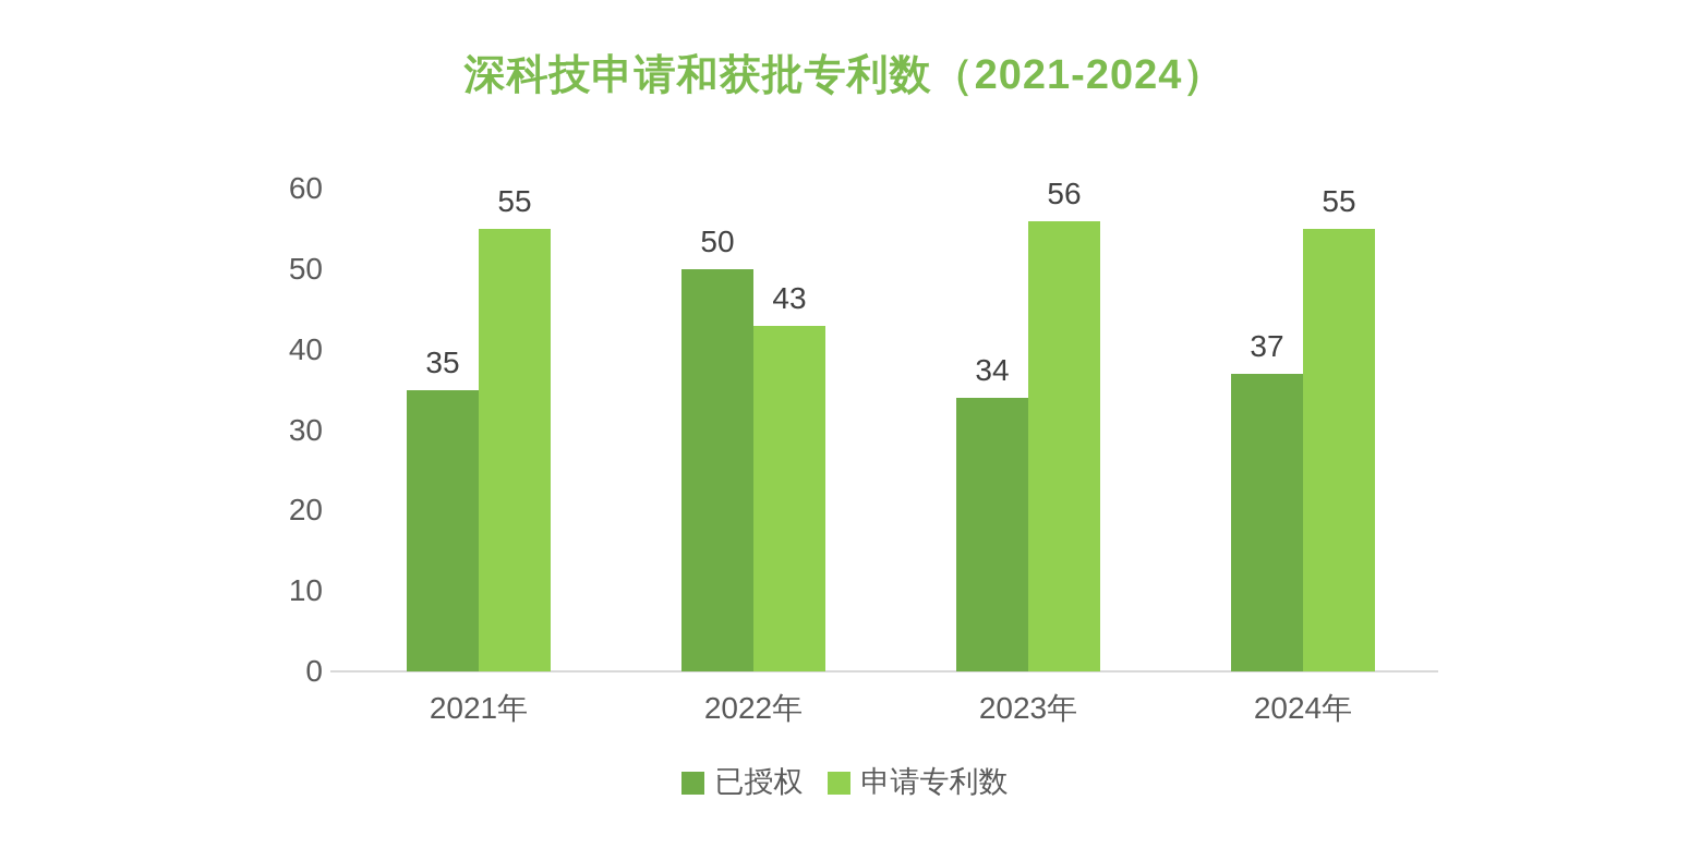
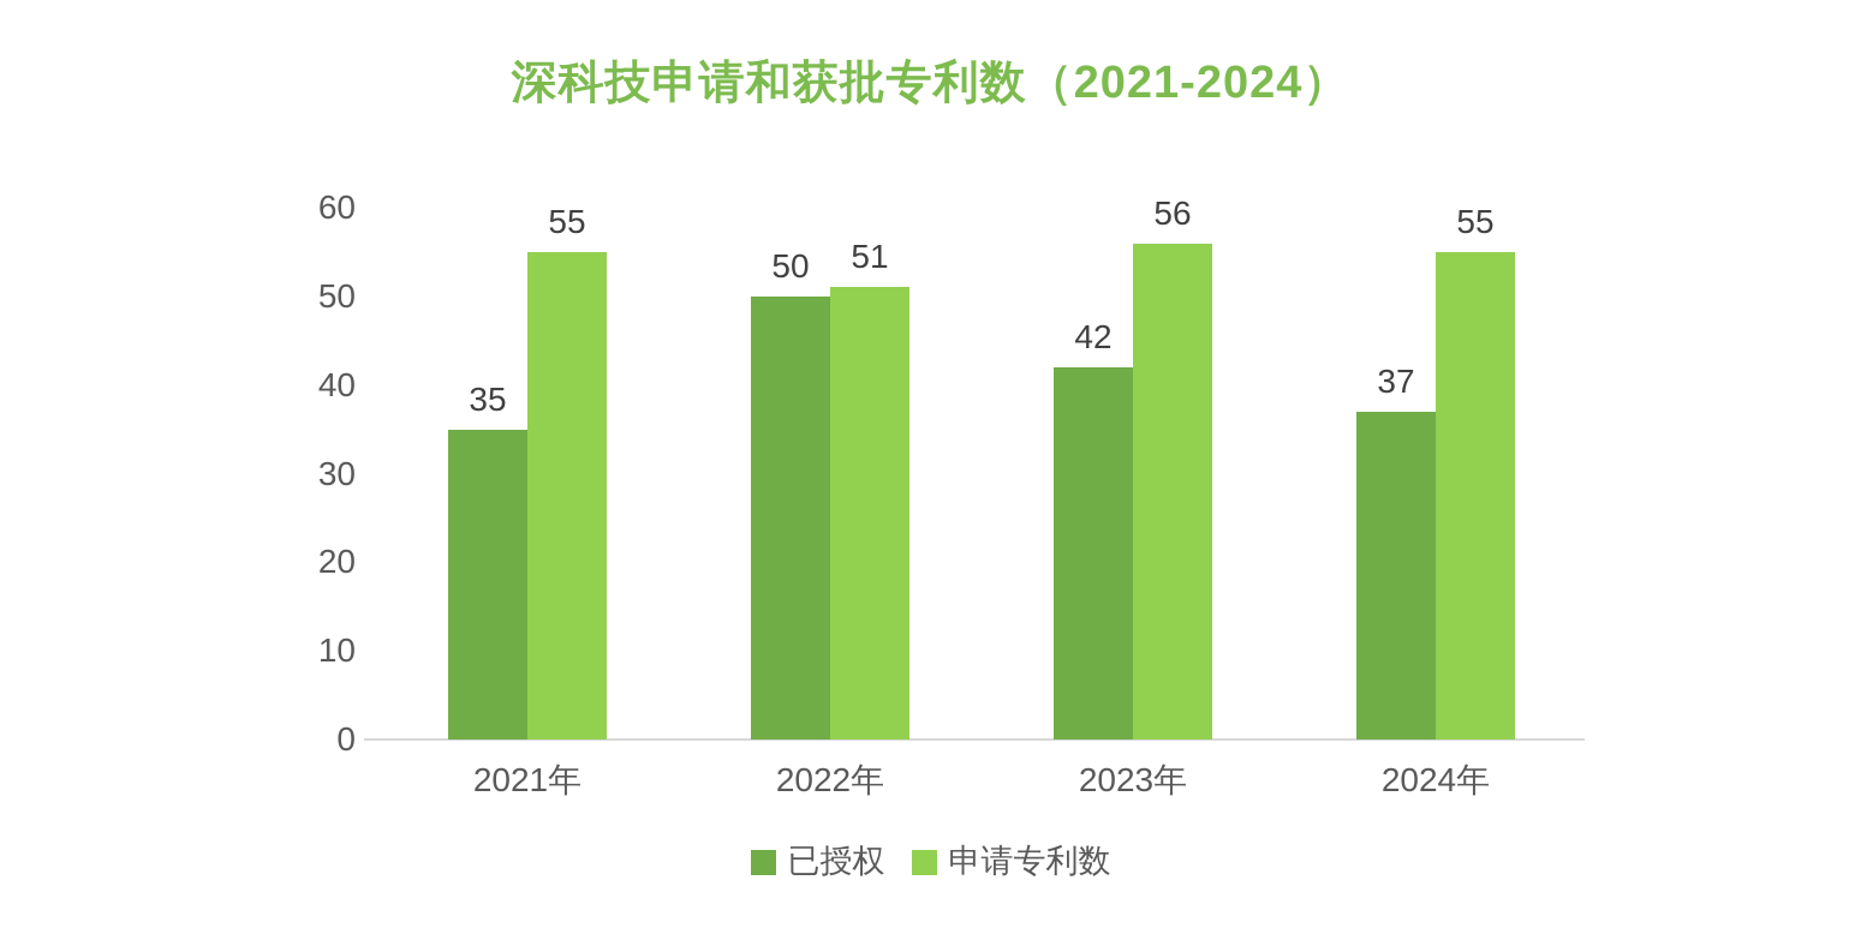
申请专利数/2022年: 43 -> 51
已授权/2023年: 34 -> 42
